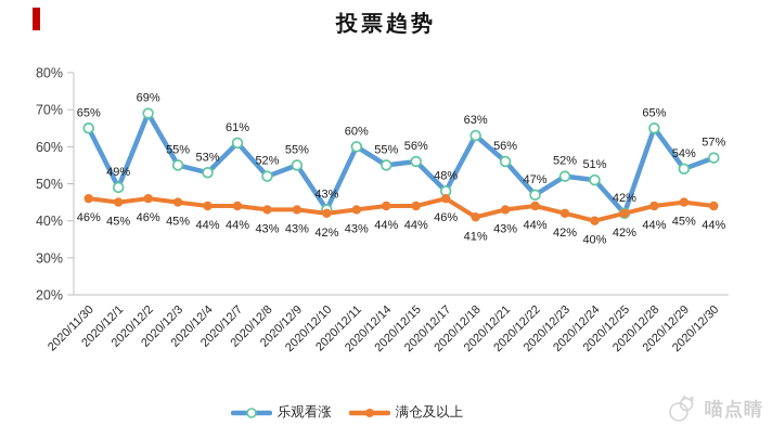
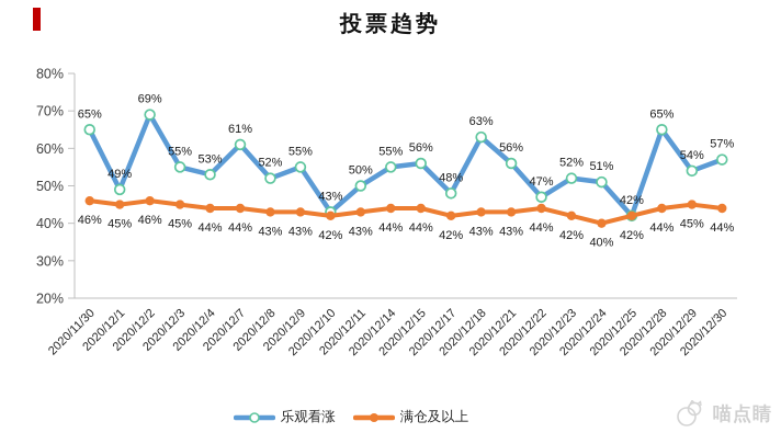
乐观看涨/2020/12/11: 60% -> 50%
满仓及以上/2020/12/17: 46% -> 42%
满仓及以上/2020/12/18: 41% -> 43%
